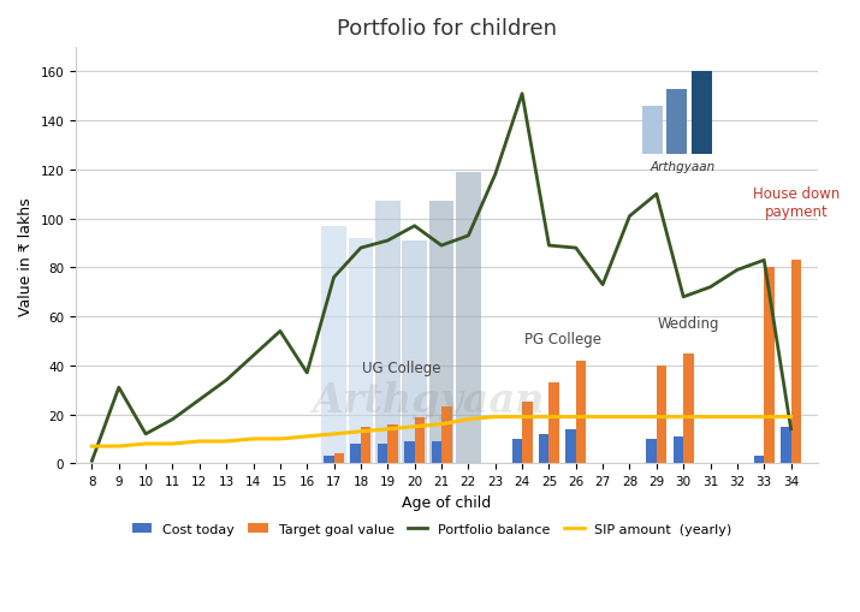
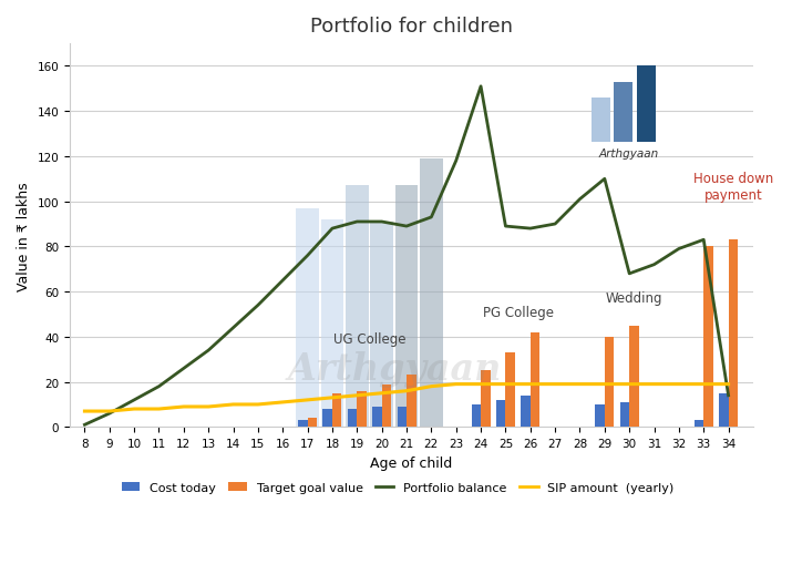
Portfolio balance/9: 31 -> 6
Portfolio balance/16: 37 -> 65
Portfolio balance/20: 97 -> 91
Portfolio balance/27: 73 -> 90
